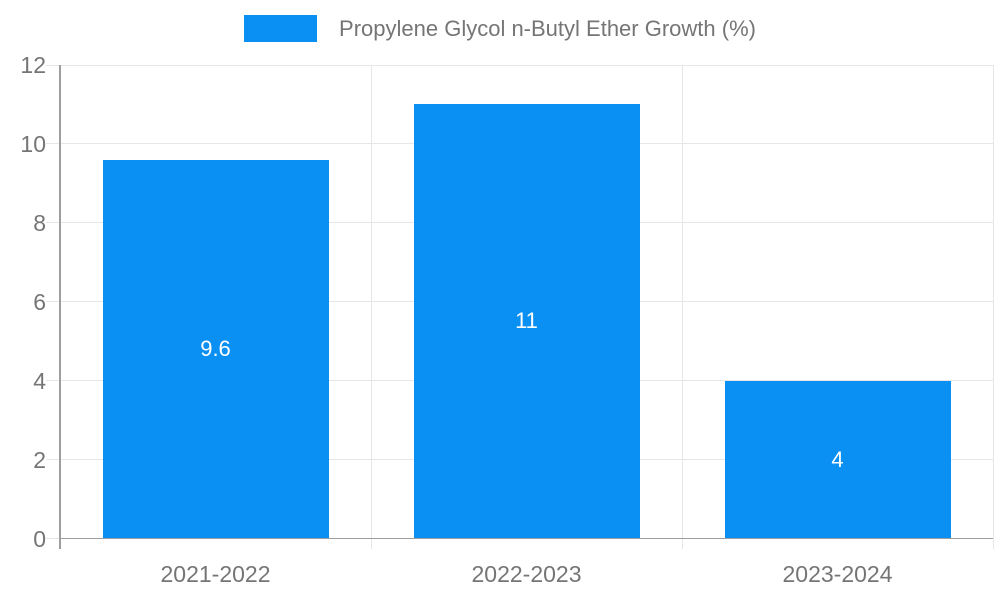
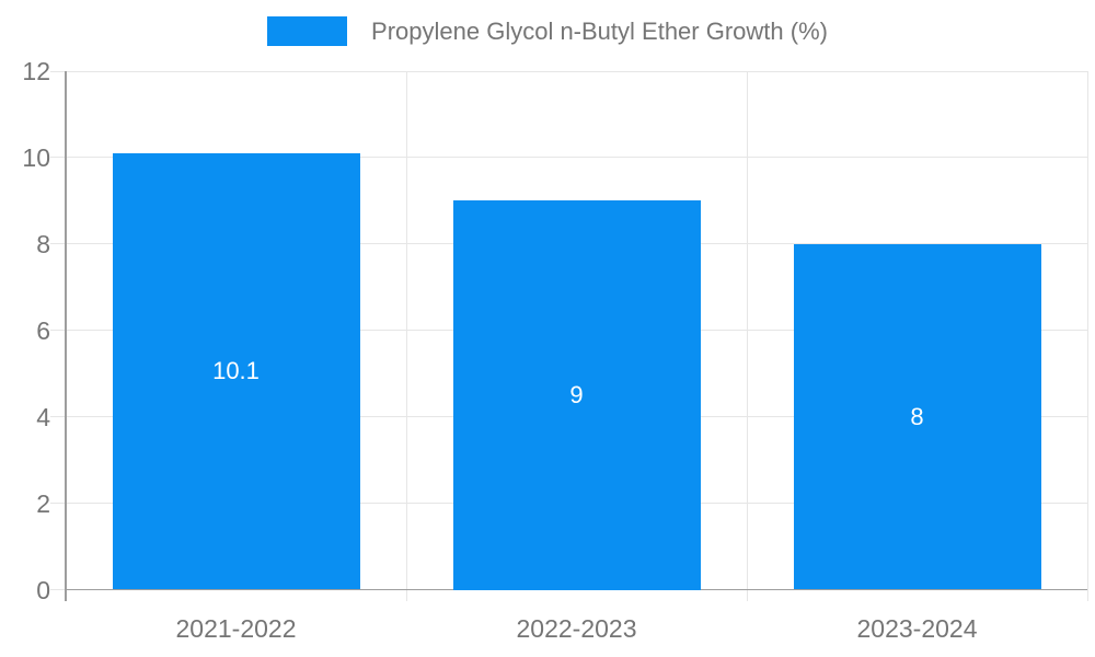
2021-2022: 9.6 -> 10.1
2022-2023: 11 -> 9
2023-2024: 4 -> 8
